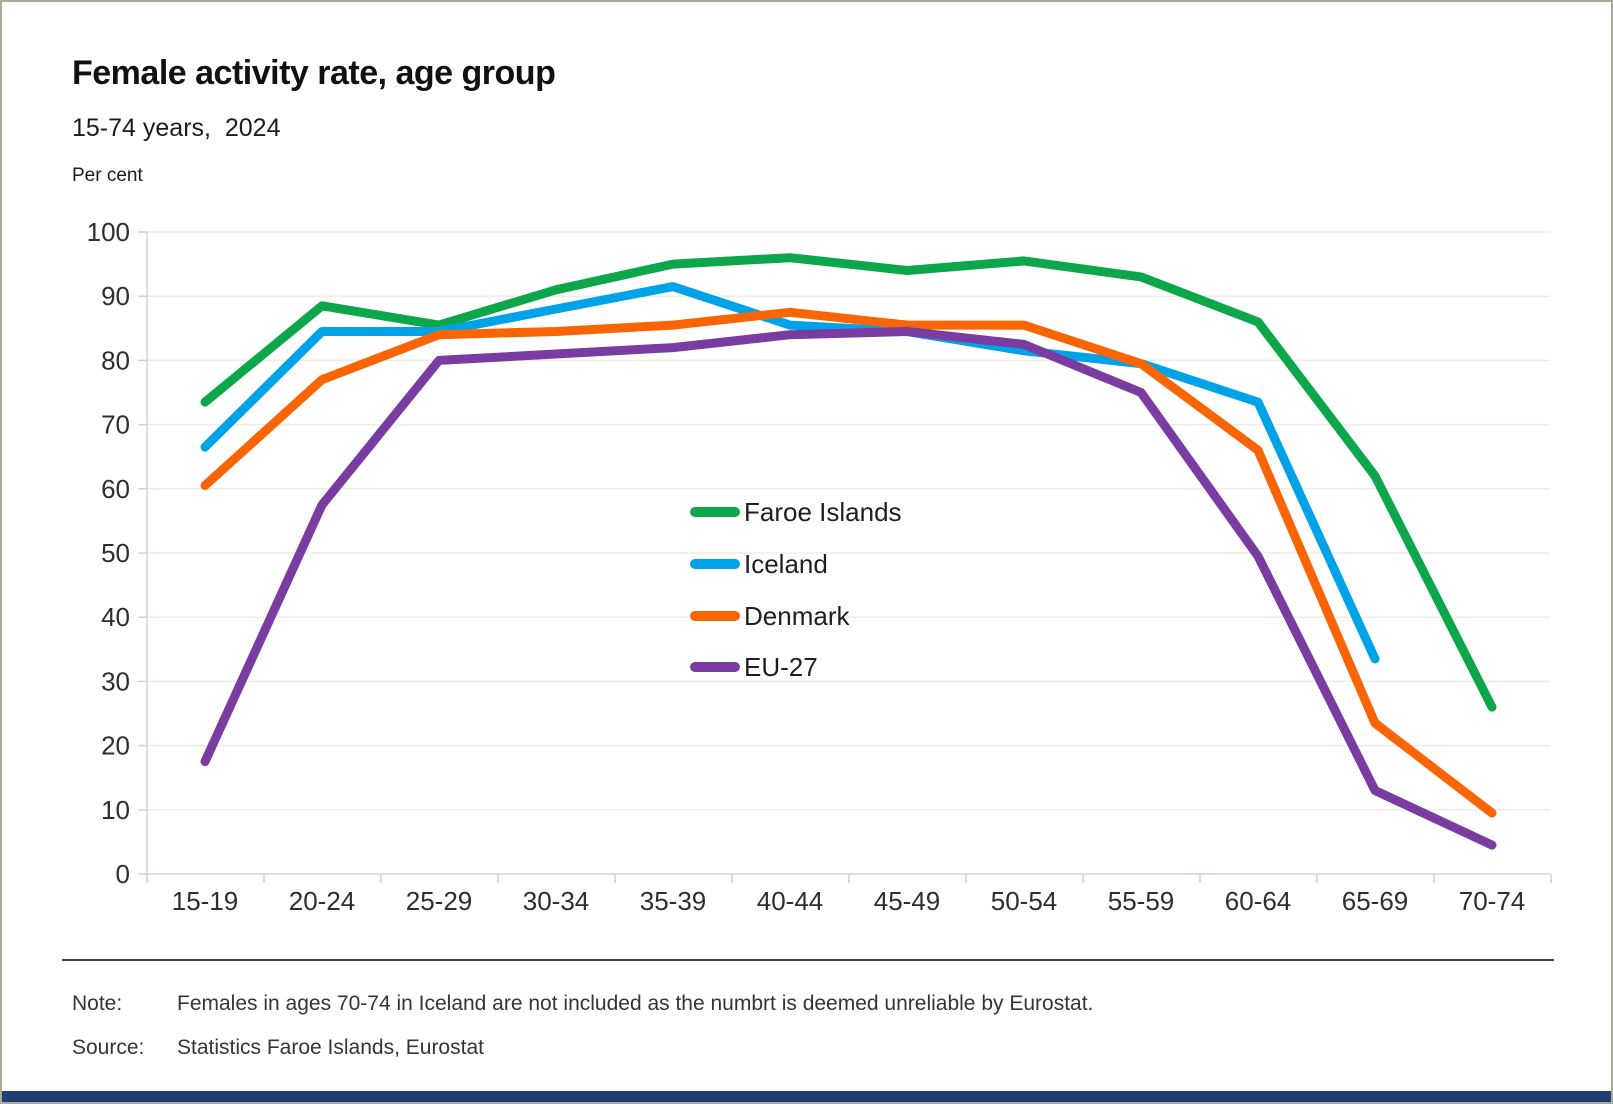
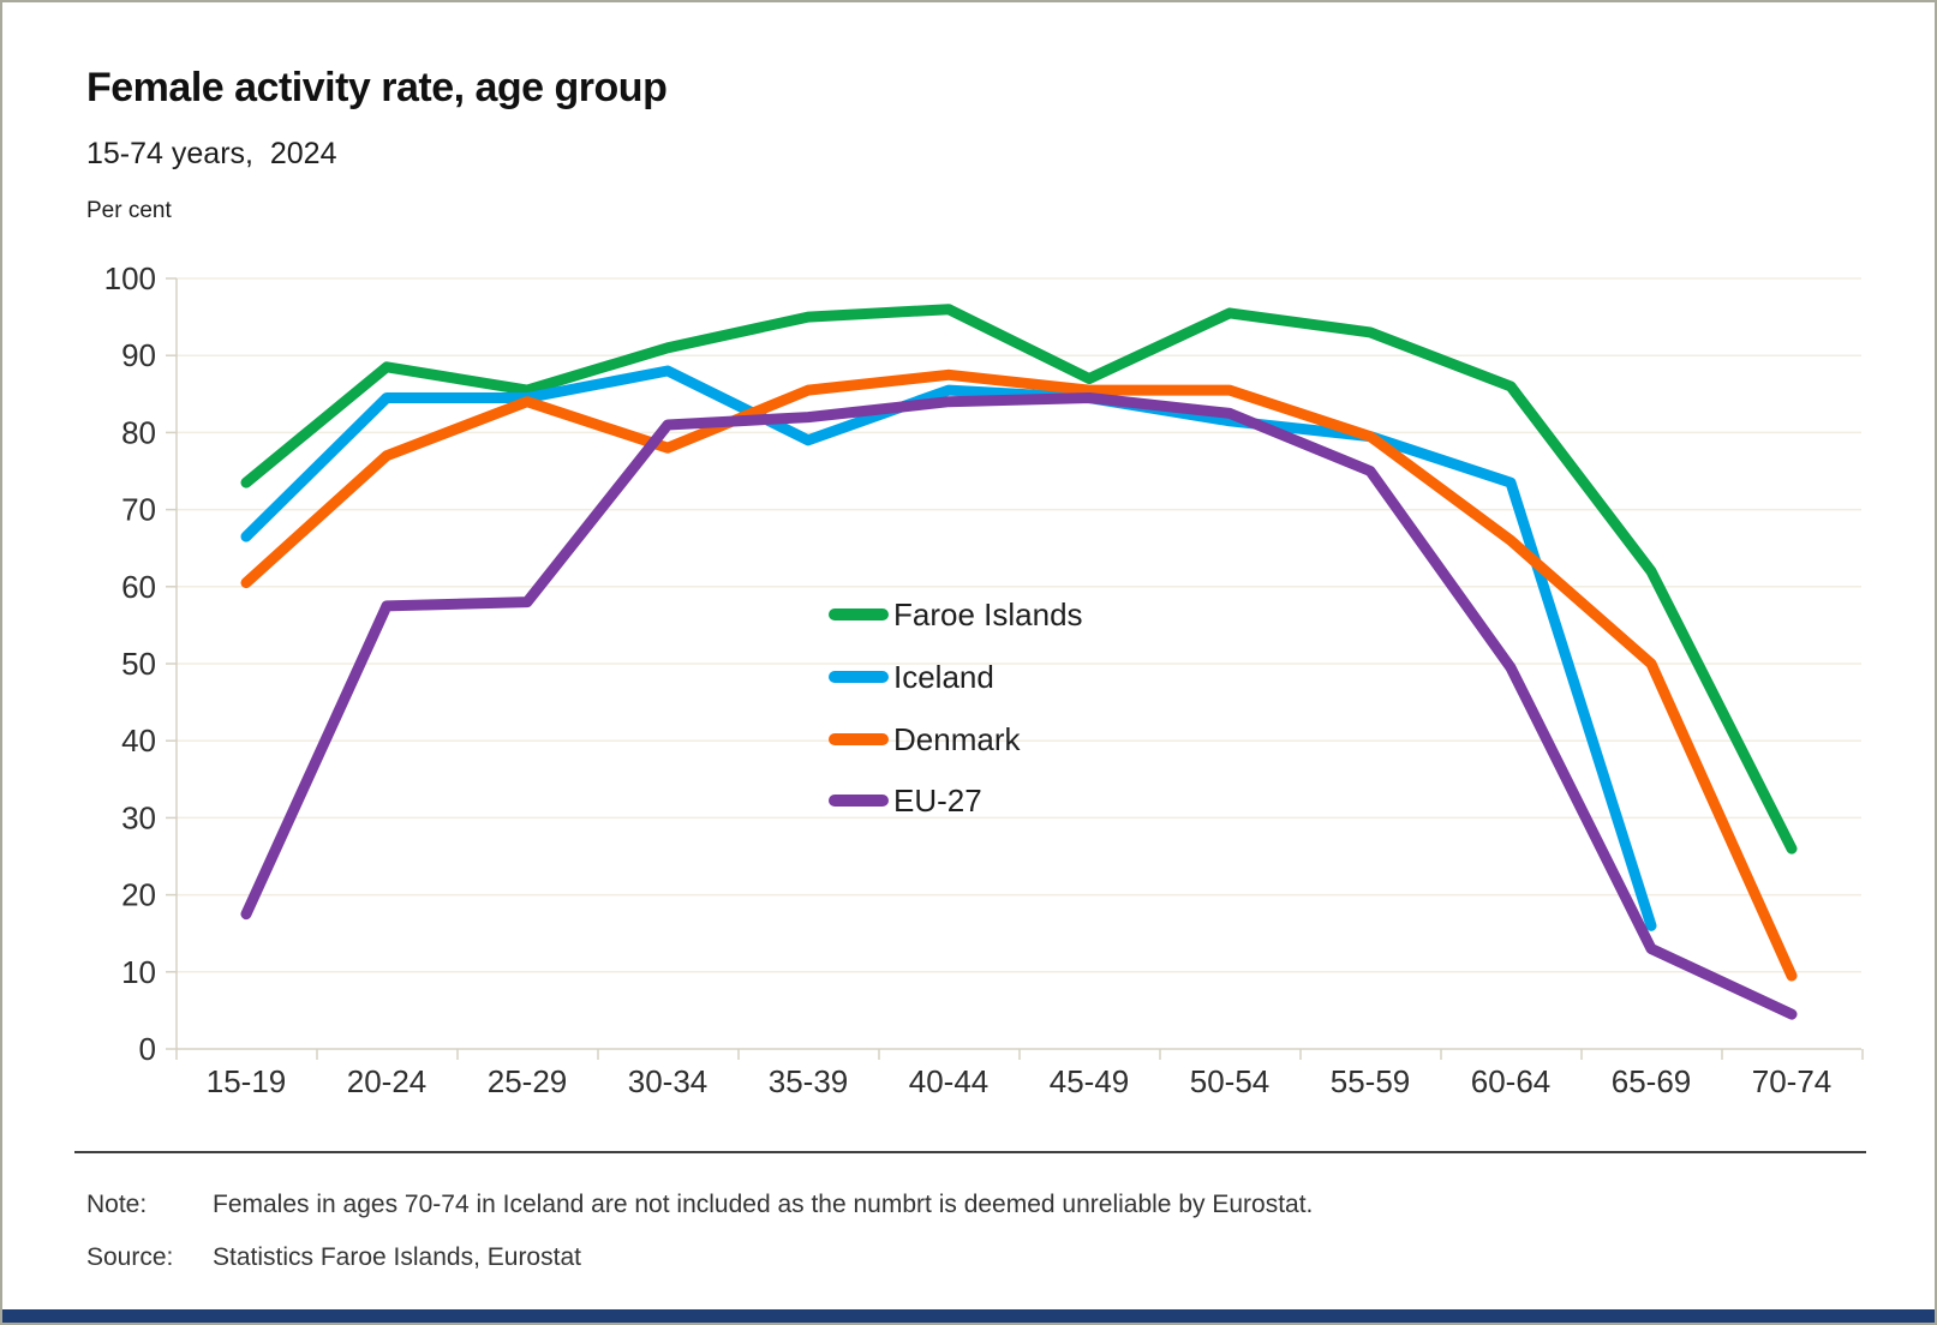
EU-27/25-29: 80 -> 58
Denmark/30-34: 84 -> 78
Iceland/35-39: 92 -> 79
Faroe Islands/45-49: 94 -> 87
Iceland/65-69: 34 -> 16
Denmark/65-69: 24 -> 50
